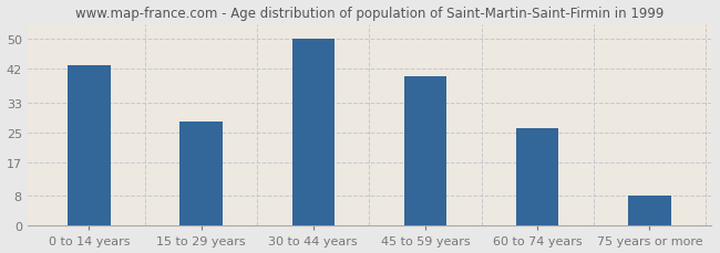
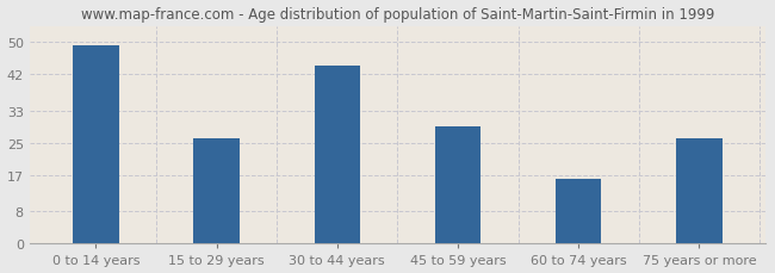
0 to 14 years: 43 -> 49
15 to 29 years: 28 -> 26
30 to 44 years: 50 -> 44
45 to 59 years: 40 -> 29
60 to 74 years: 26 -> 16
75 years or more: 8 -> 26
